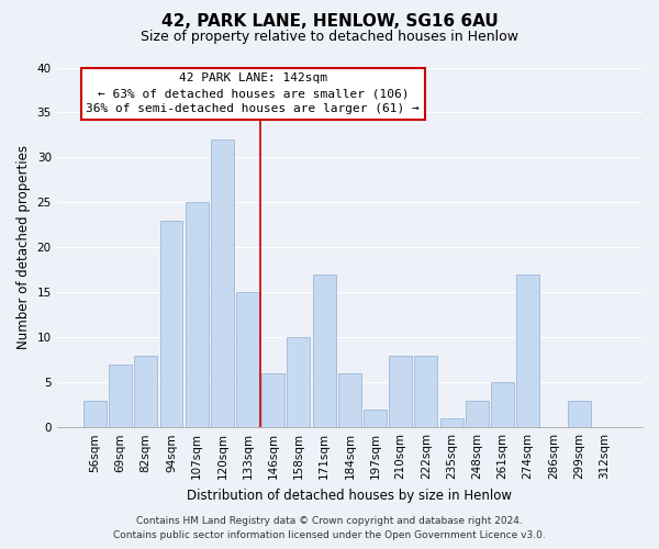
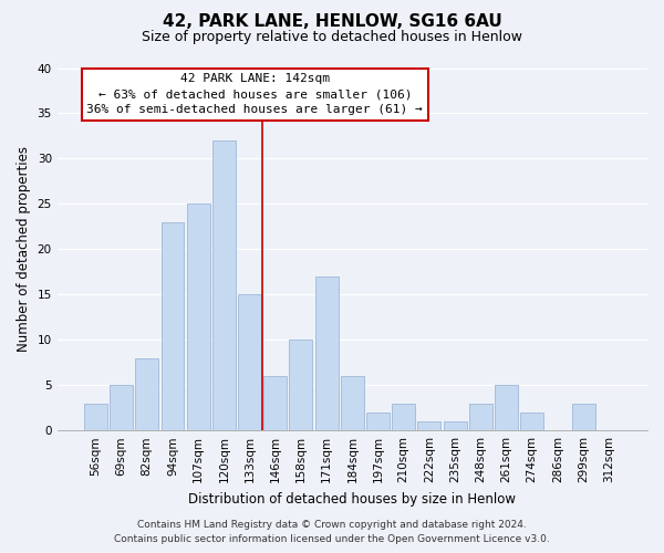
69sqm: 7 -> 5
210sqm: 8 -> 3
222sqm: 8 -> 1
274sqm: 17 -> 2
